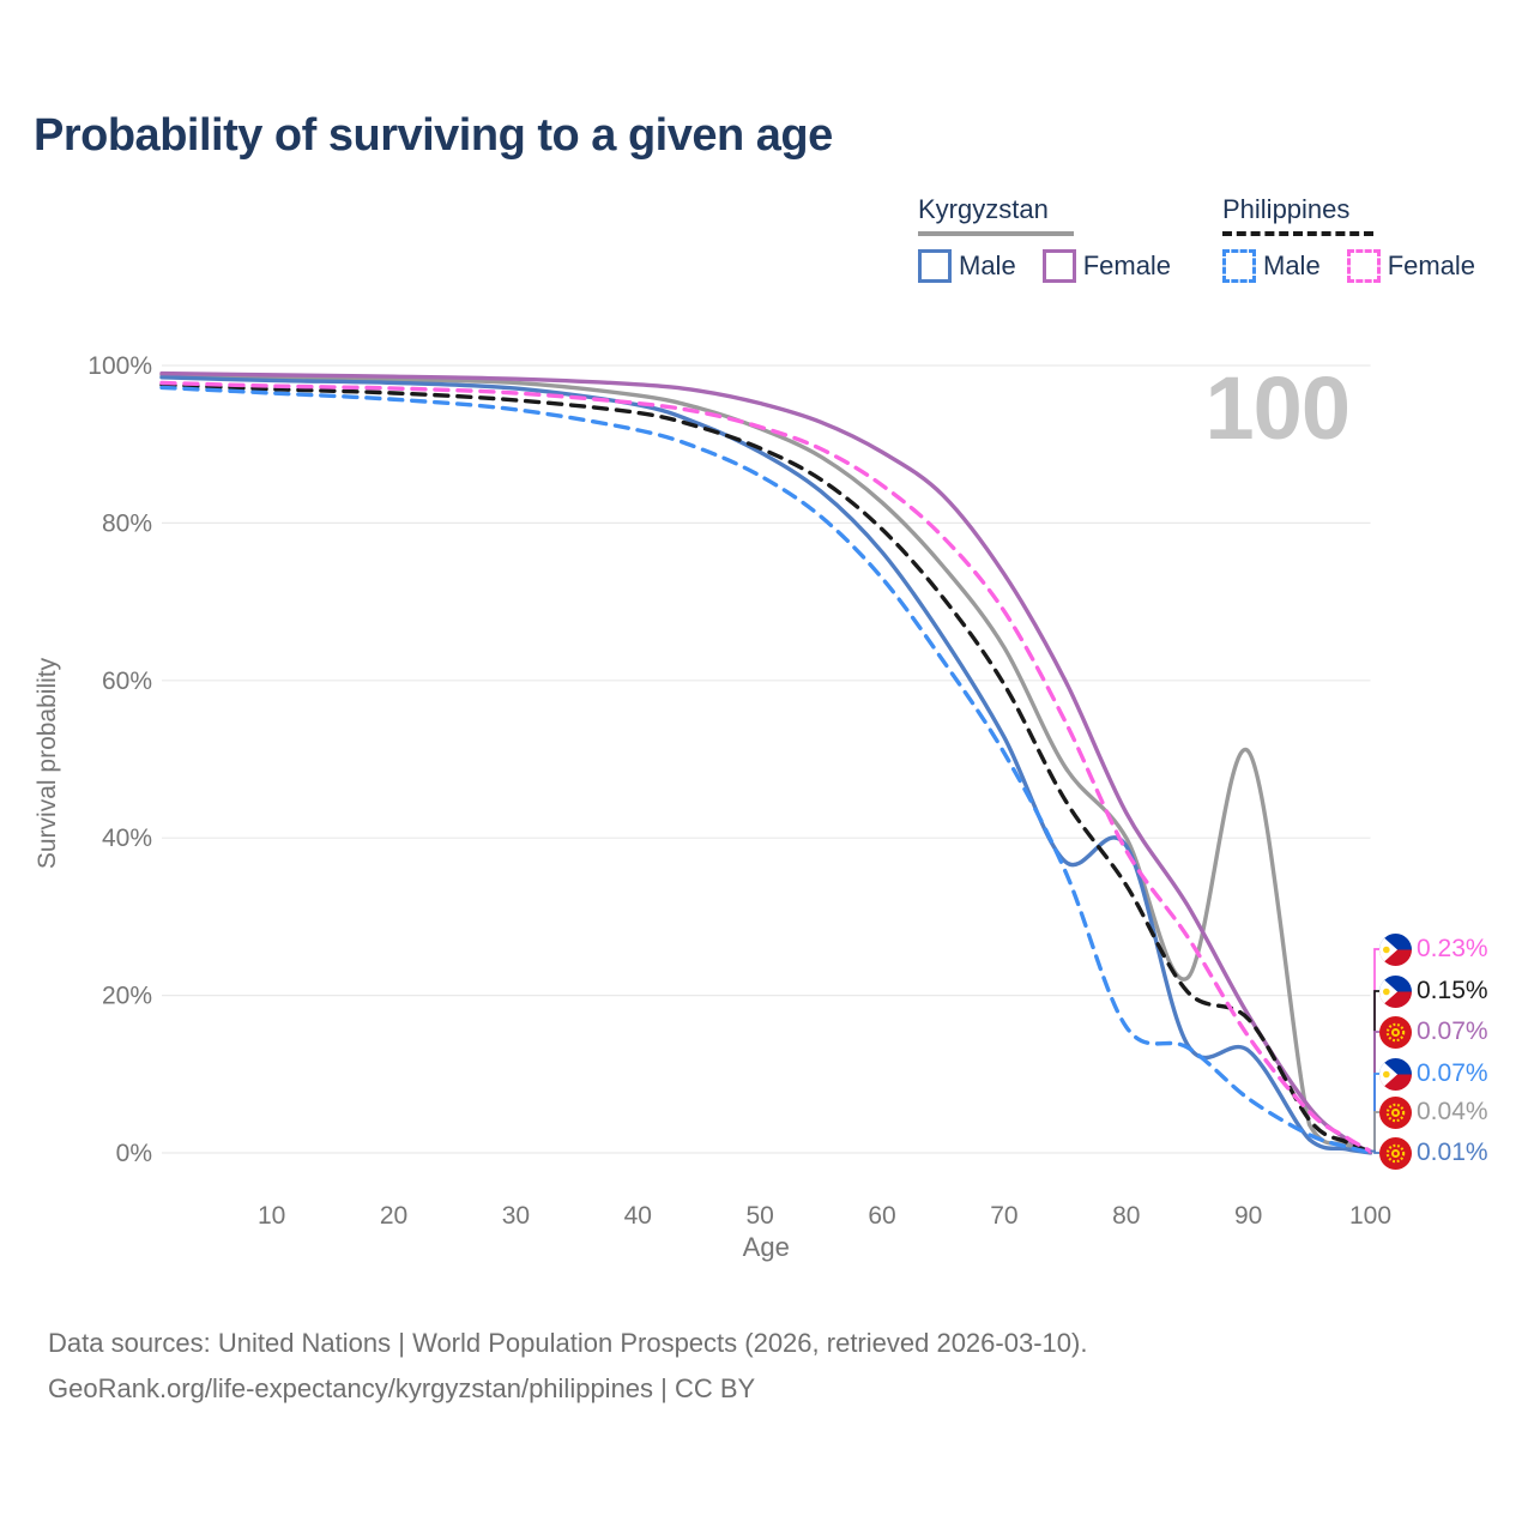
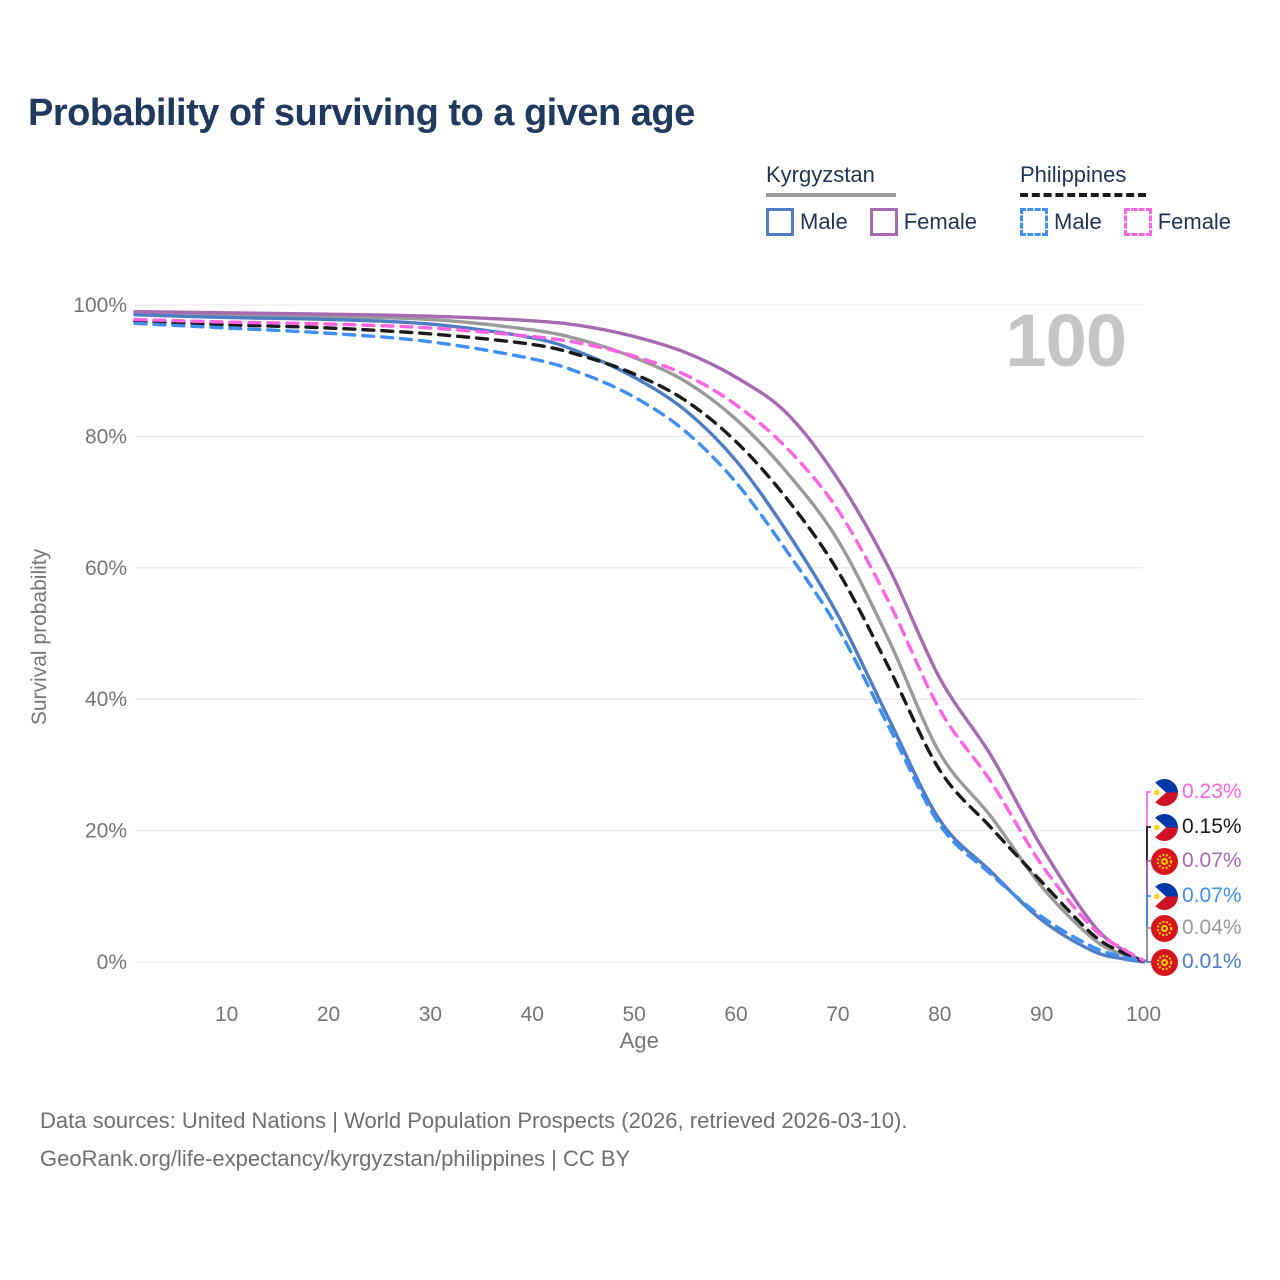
Kyrgyzstan/80: 40% -> 32%
Kyrgyzstan Male/80: 39% -> 22%
Philippines/80: 34% -> 29%
Philippines Male/80: 16% -> 21%
Kyrgyzstan/90: 51% -> 12%
Kyrgyzstan Male/90: 13% -> 6%
Philippines/90: 17% -> 12%
